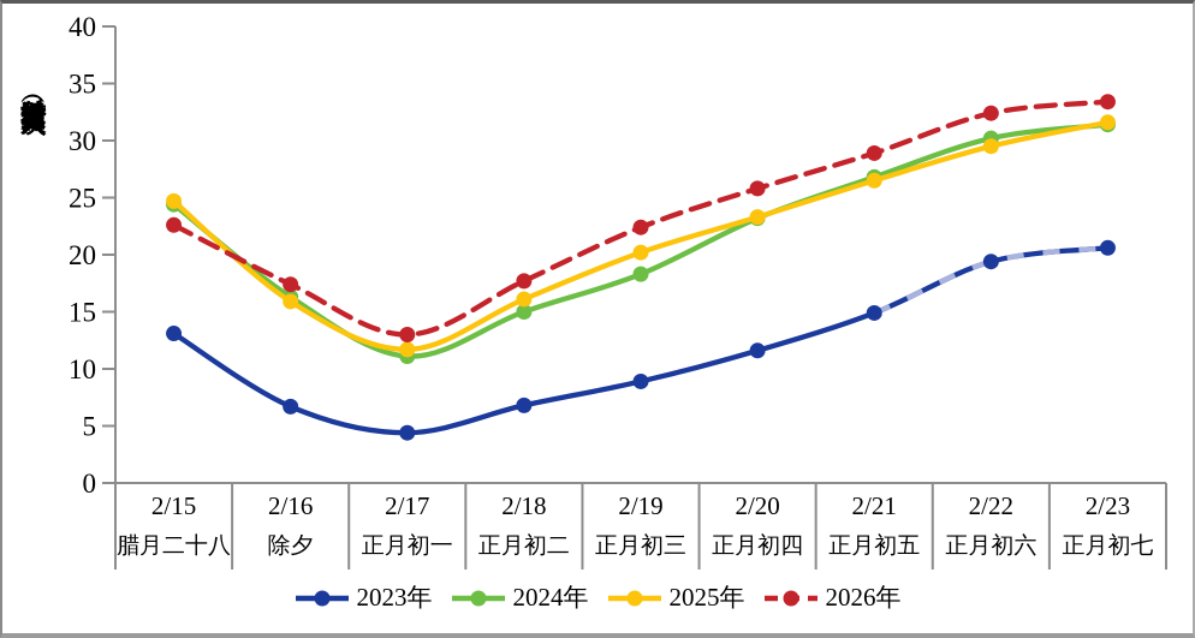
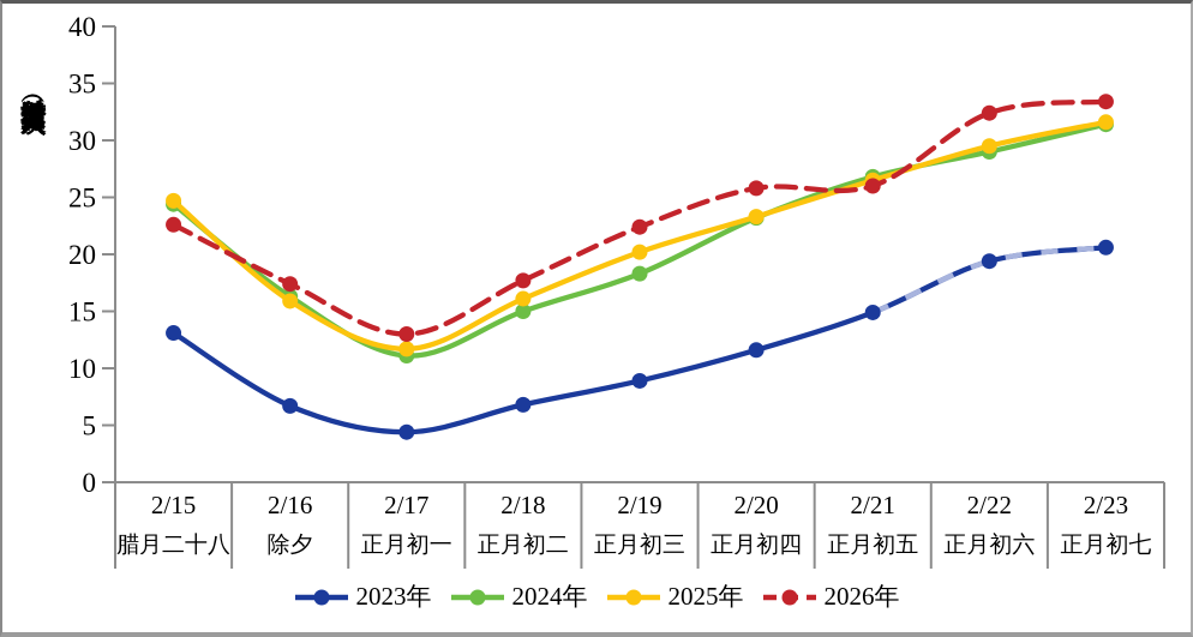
2026年/2/21: 29 -> 26
2024年/2/22: 30 -> 29
